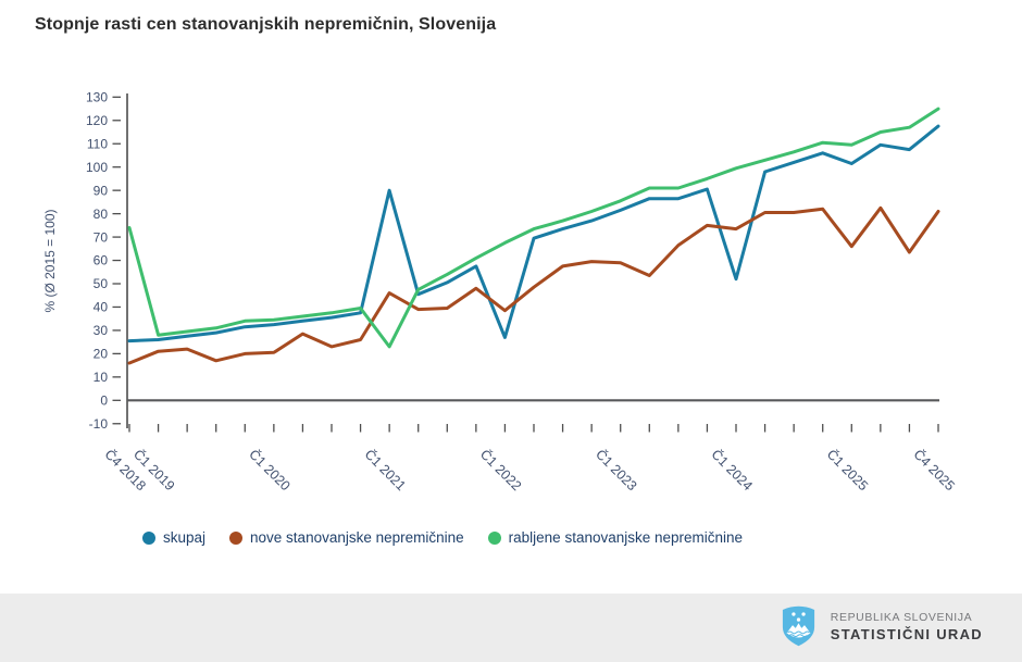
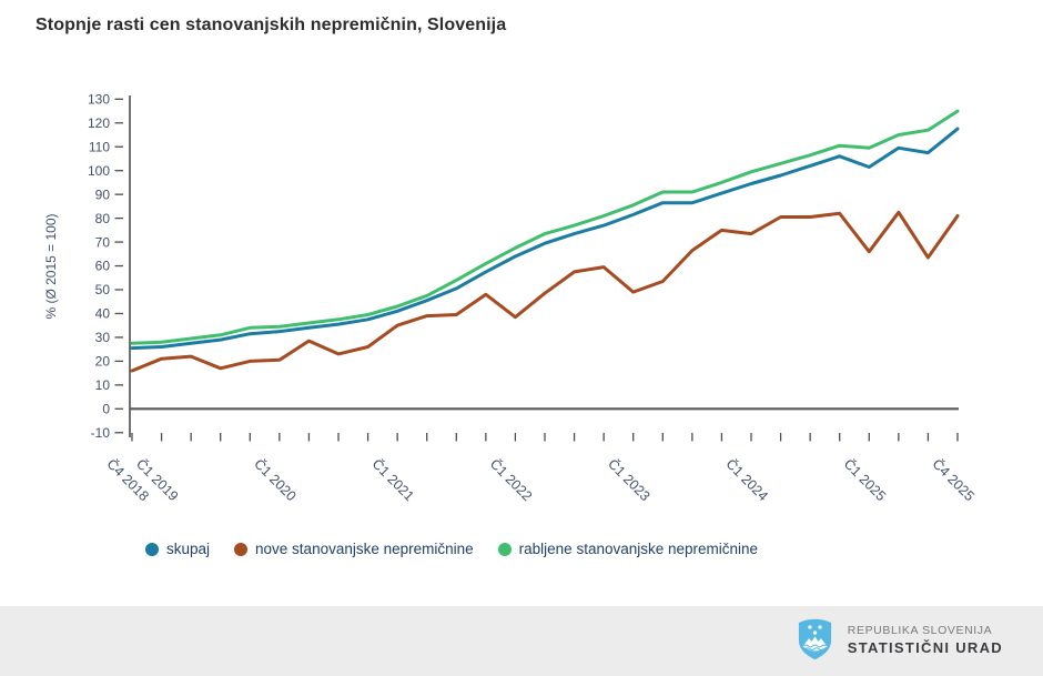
rabljene stanovanjske nepremičnine/Č4 2018: 74 -> 28
skupaj/Č1 2021: 90 -> 41
nove stanovanjske nepremičnine/Č1 2021: 46 -> 35
rabljene stanovanjske nepremičnine/Č1 2021: 23 -> 43
skupaj/Č1 2022: 27 -> 64
nove stanovanjske nepremičnine/Č1 2023: 59 -> 49
skupaj/Č1 2024: 52 -> 94
